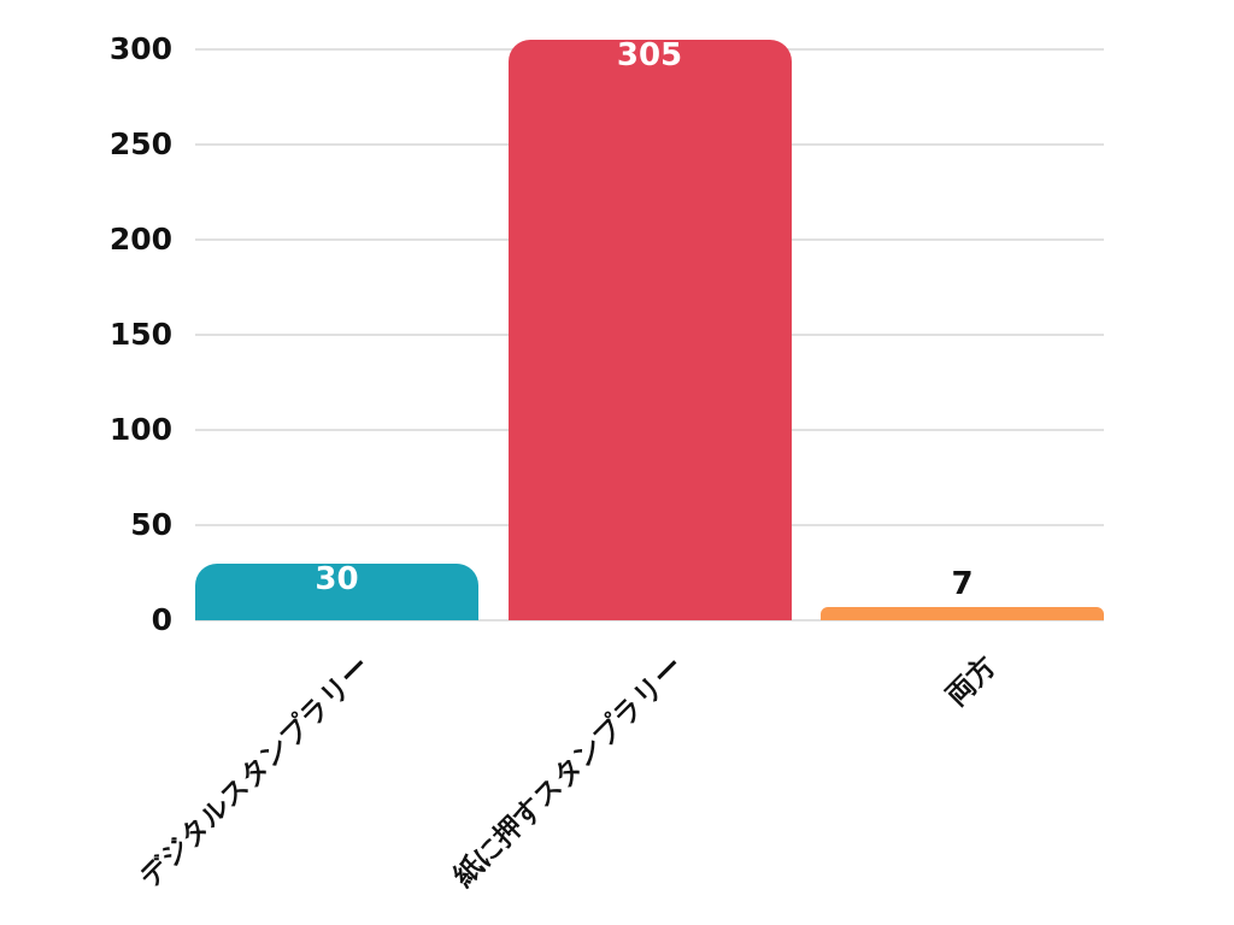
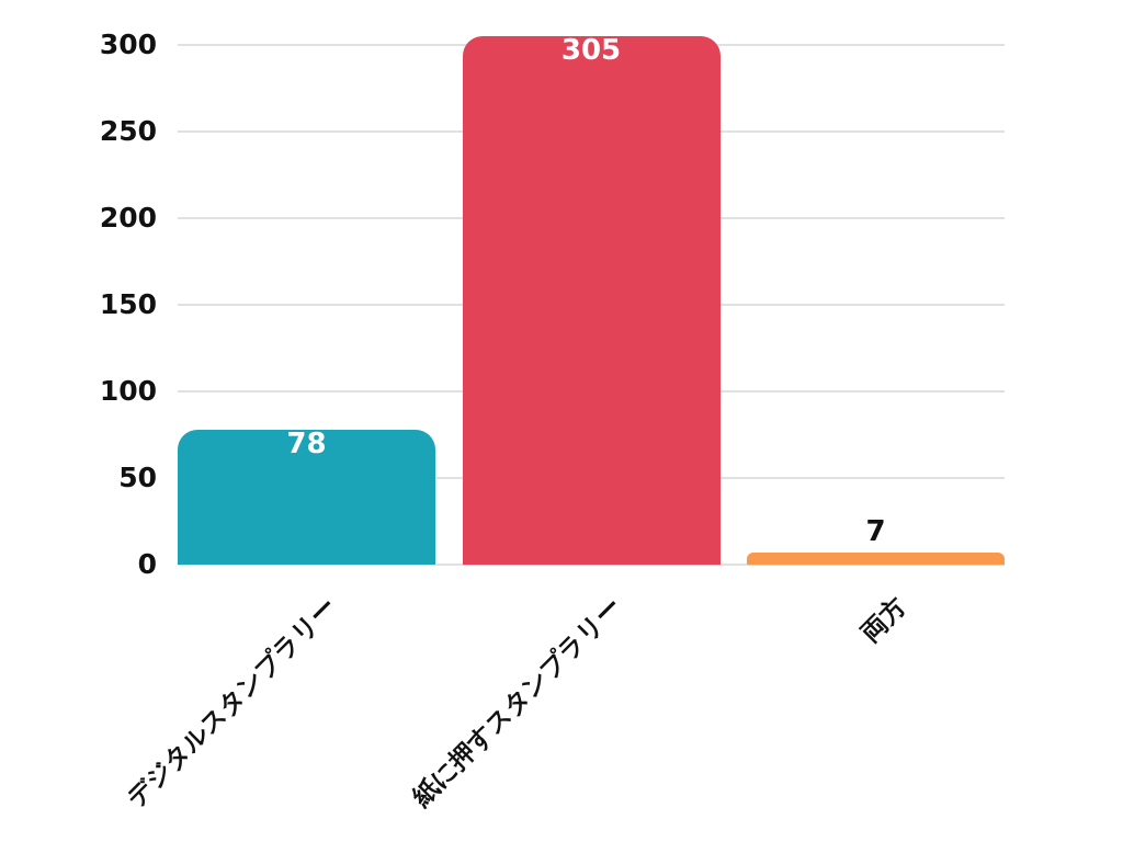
デジタルスタンプラリー: 30 -> 78
